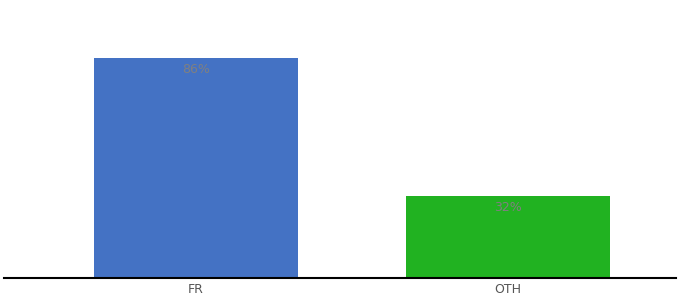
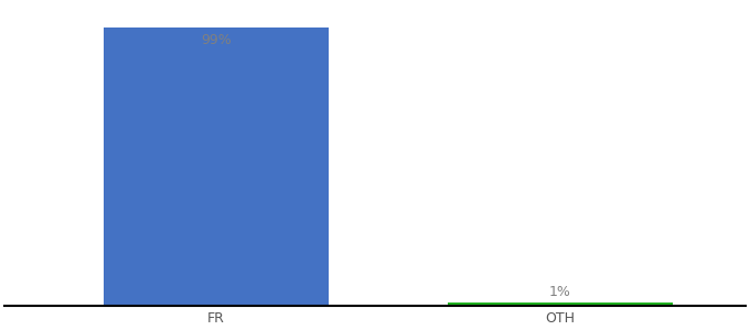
FR: 86% -> 99%
OTH: 32% -> 1%
